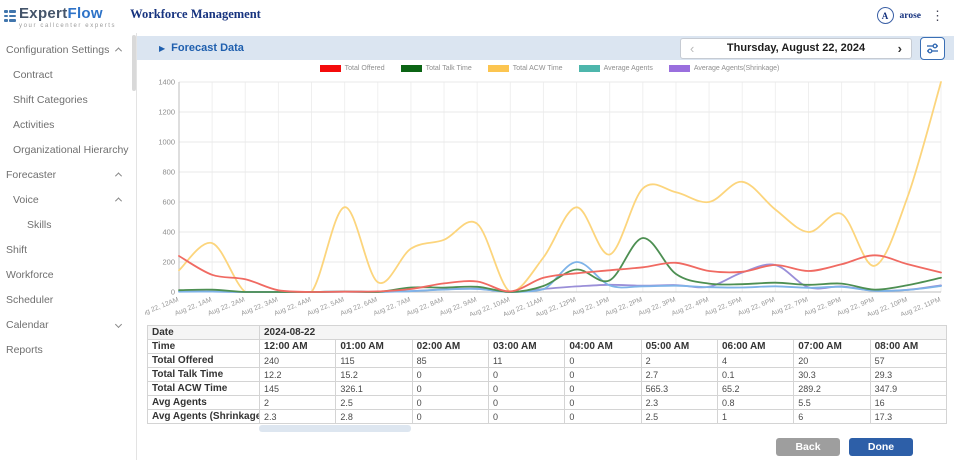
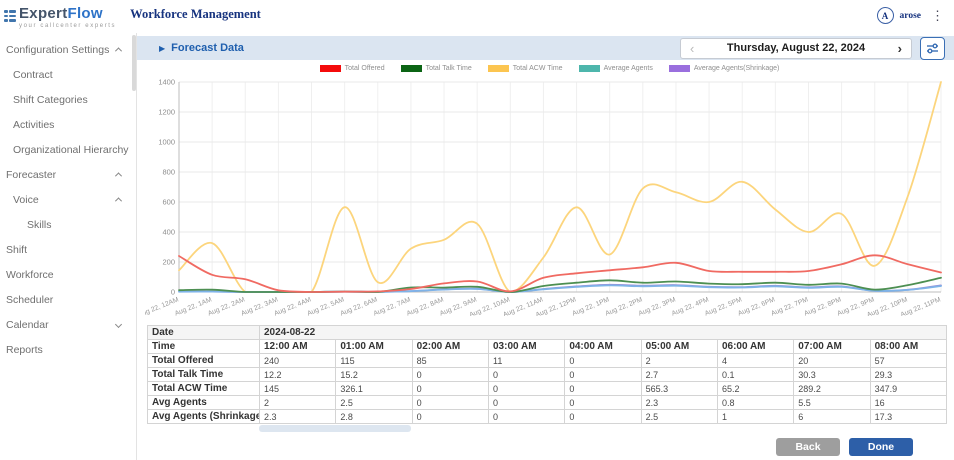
Total Talk Time/Aug 22, 12PM: 150 -> 60
Average Agents/Aug 22, 12PM: 200 -> 30
Total Talk Time/Aug 22, 2PM: 360 -> 60
Total Talk Time/Aug 22, 3PM: 120 -> 70
Average Agents(Shrinkage)/Aug 22, 5PM: 130 -> 30
Total Offered/Aug 22, 6PM: 180 -> 140
Average Agents(Shrinkage)/Aug 22, 6PM: 180 -> 40
